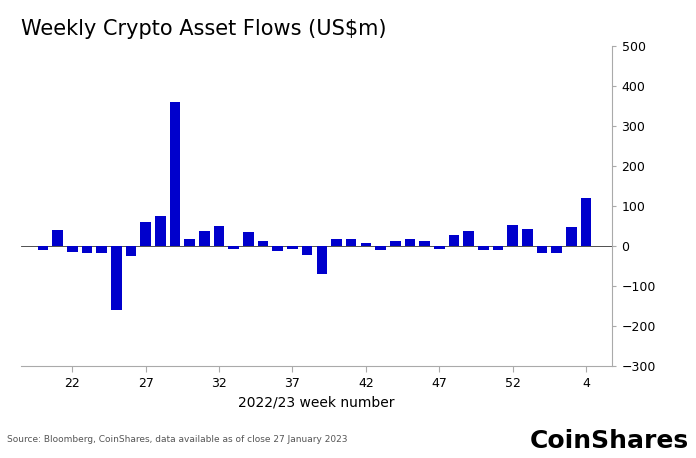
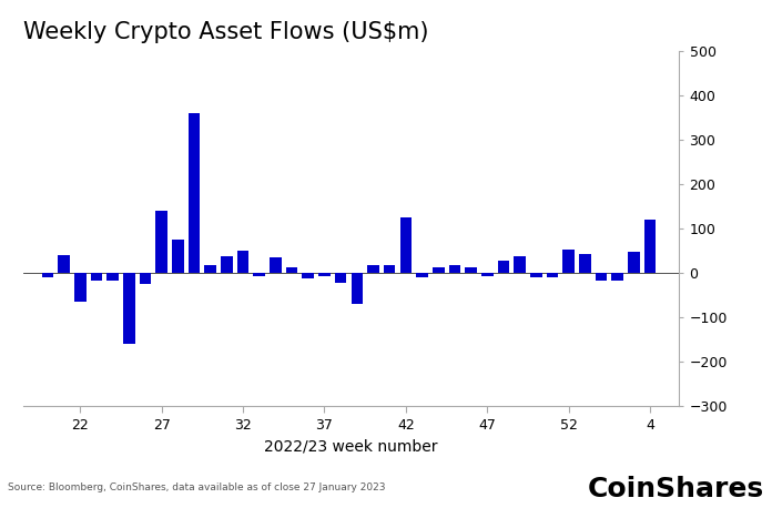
22: -15 -> -65
27: 60 -> 140
42: 8 -> 125
